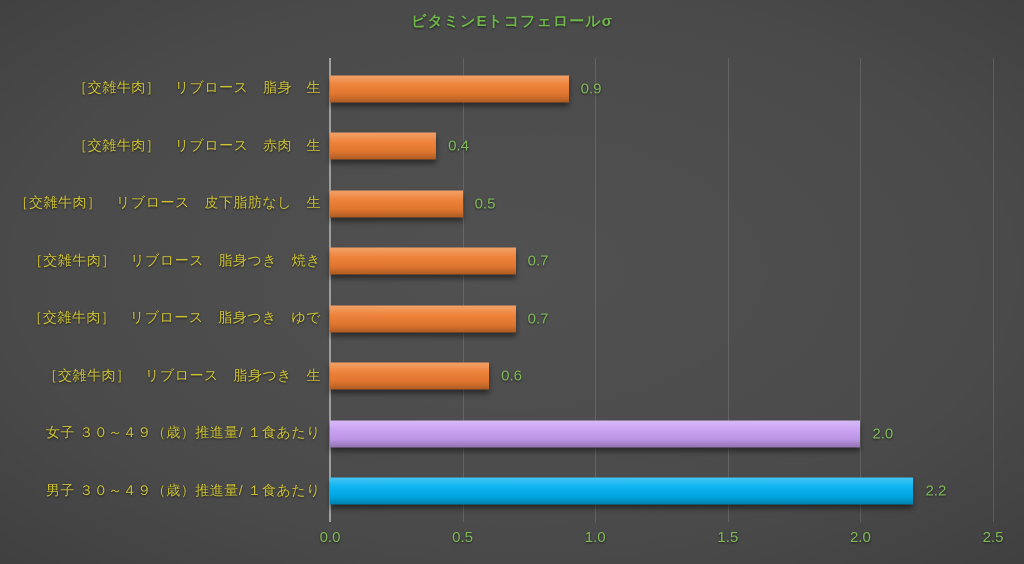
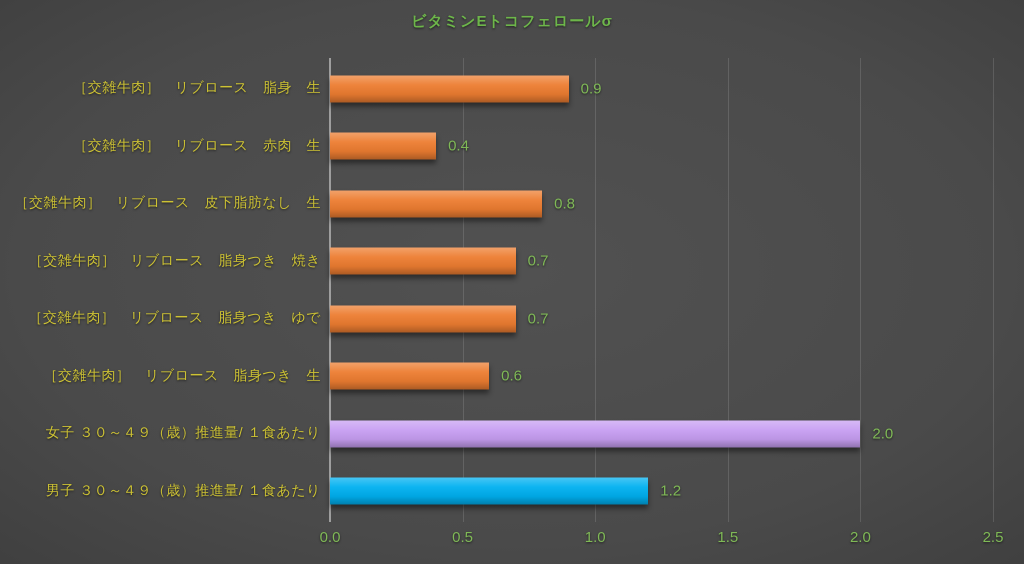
［交雑牛肉］ リブロース 皮下脂肪なし 生: 0.5 -> 0.8
男子 ３０～４９（歳）推進量/ １食あたり: 2.2 -> 1.2
